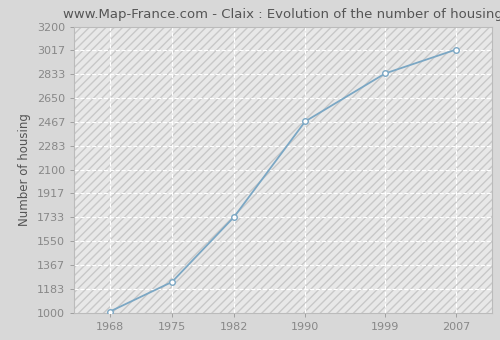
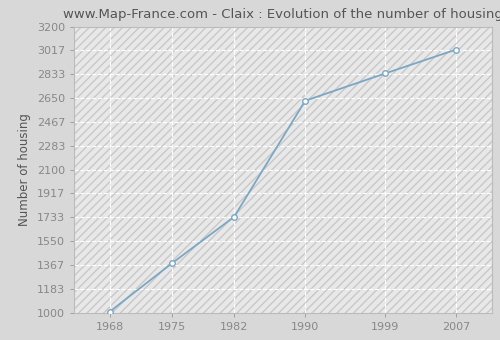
1975: 1240 -> 1380
1990: 2470 -> 2630
